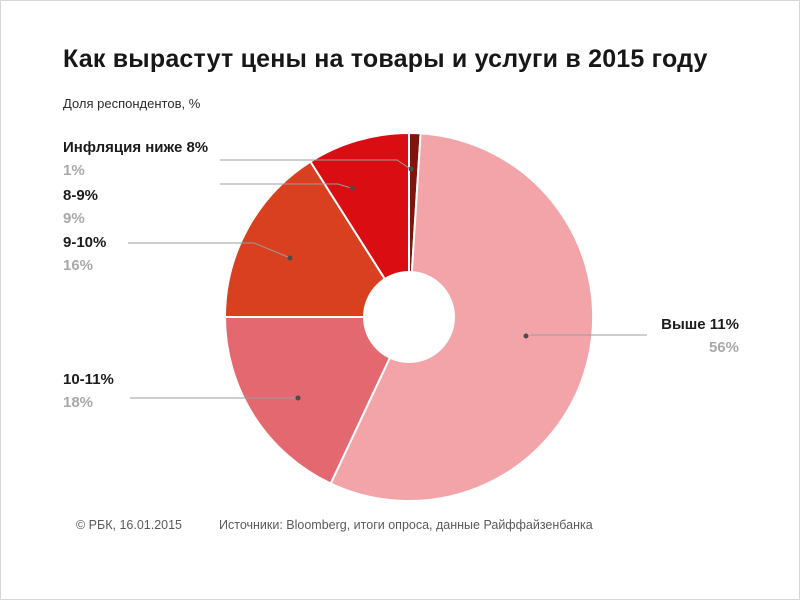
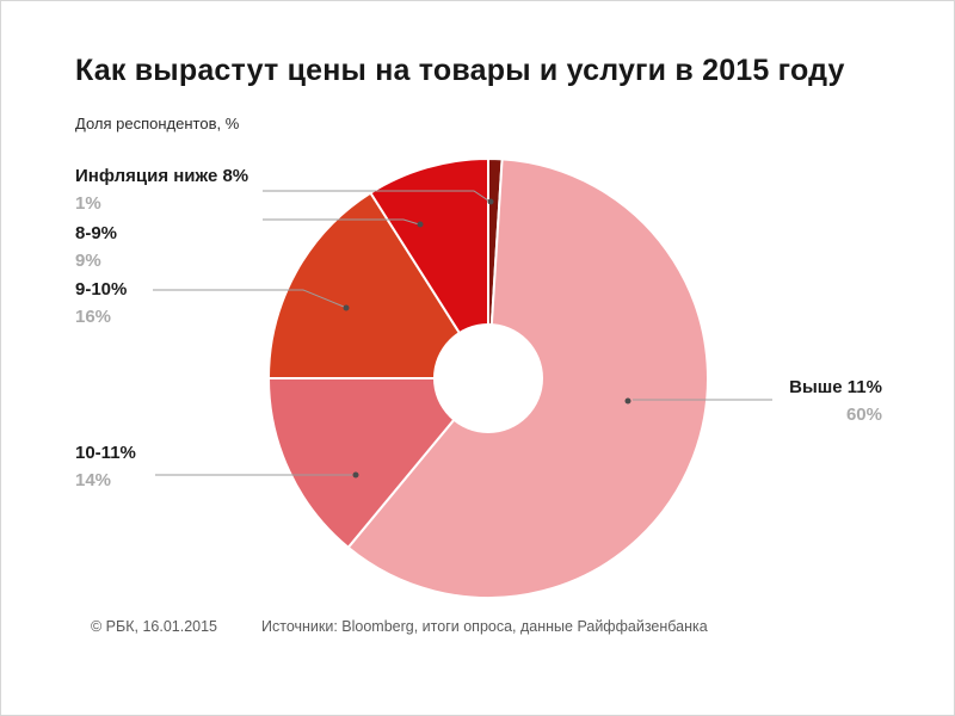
Выше 11%: 56% -> 60%
10-11%: 18% -> 14%
